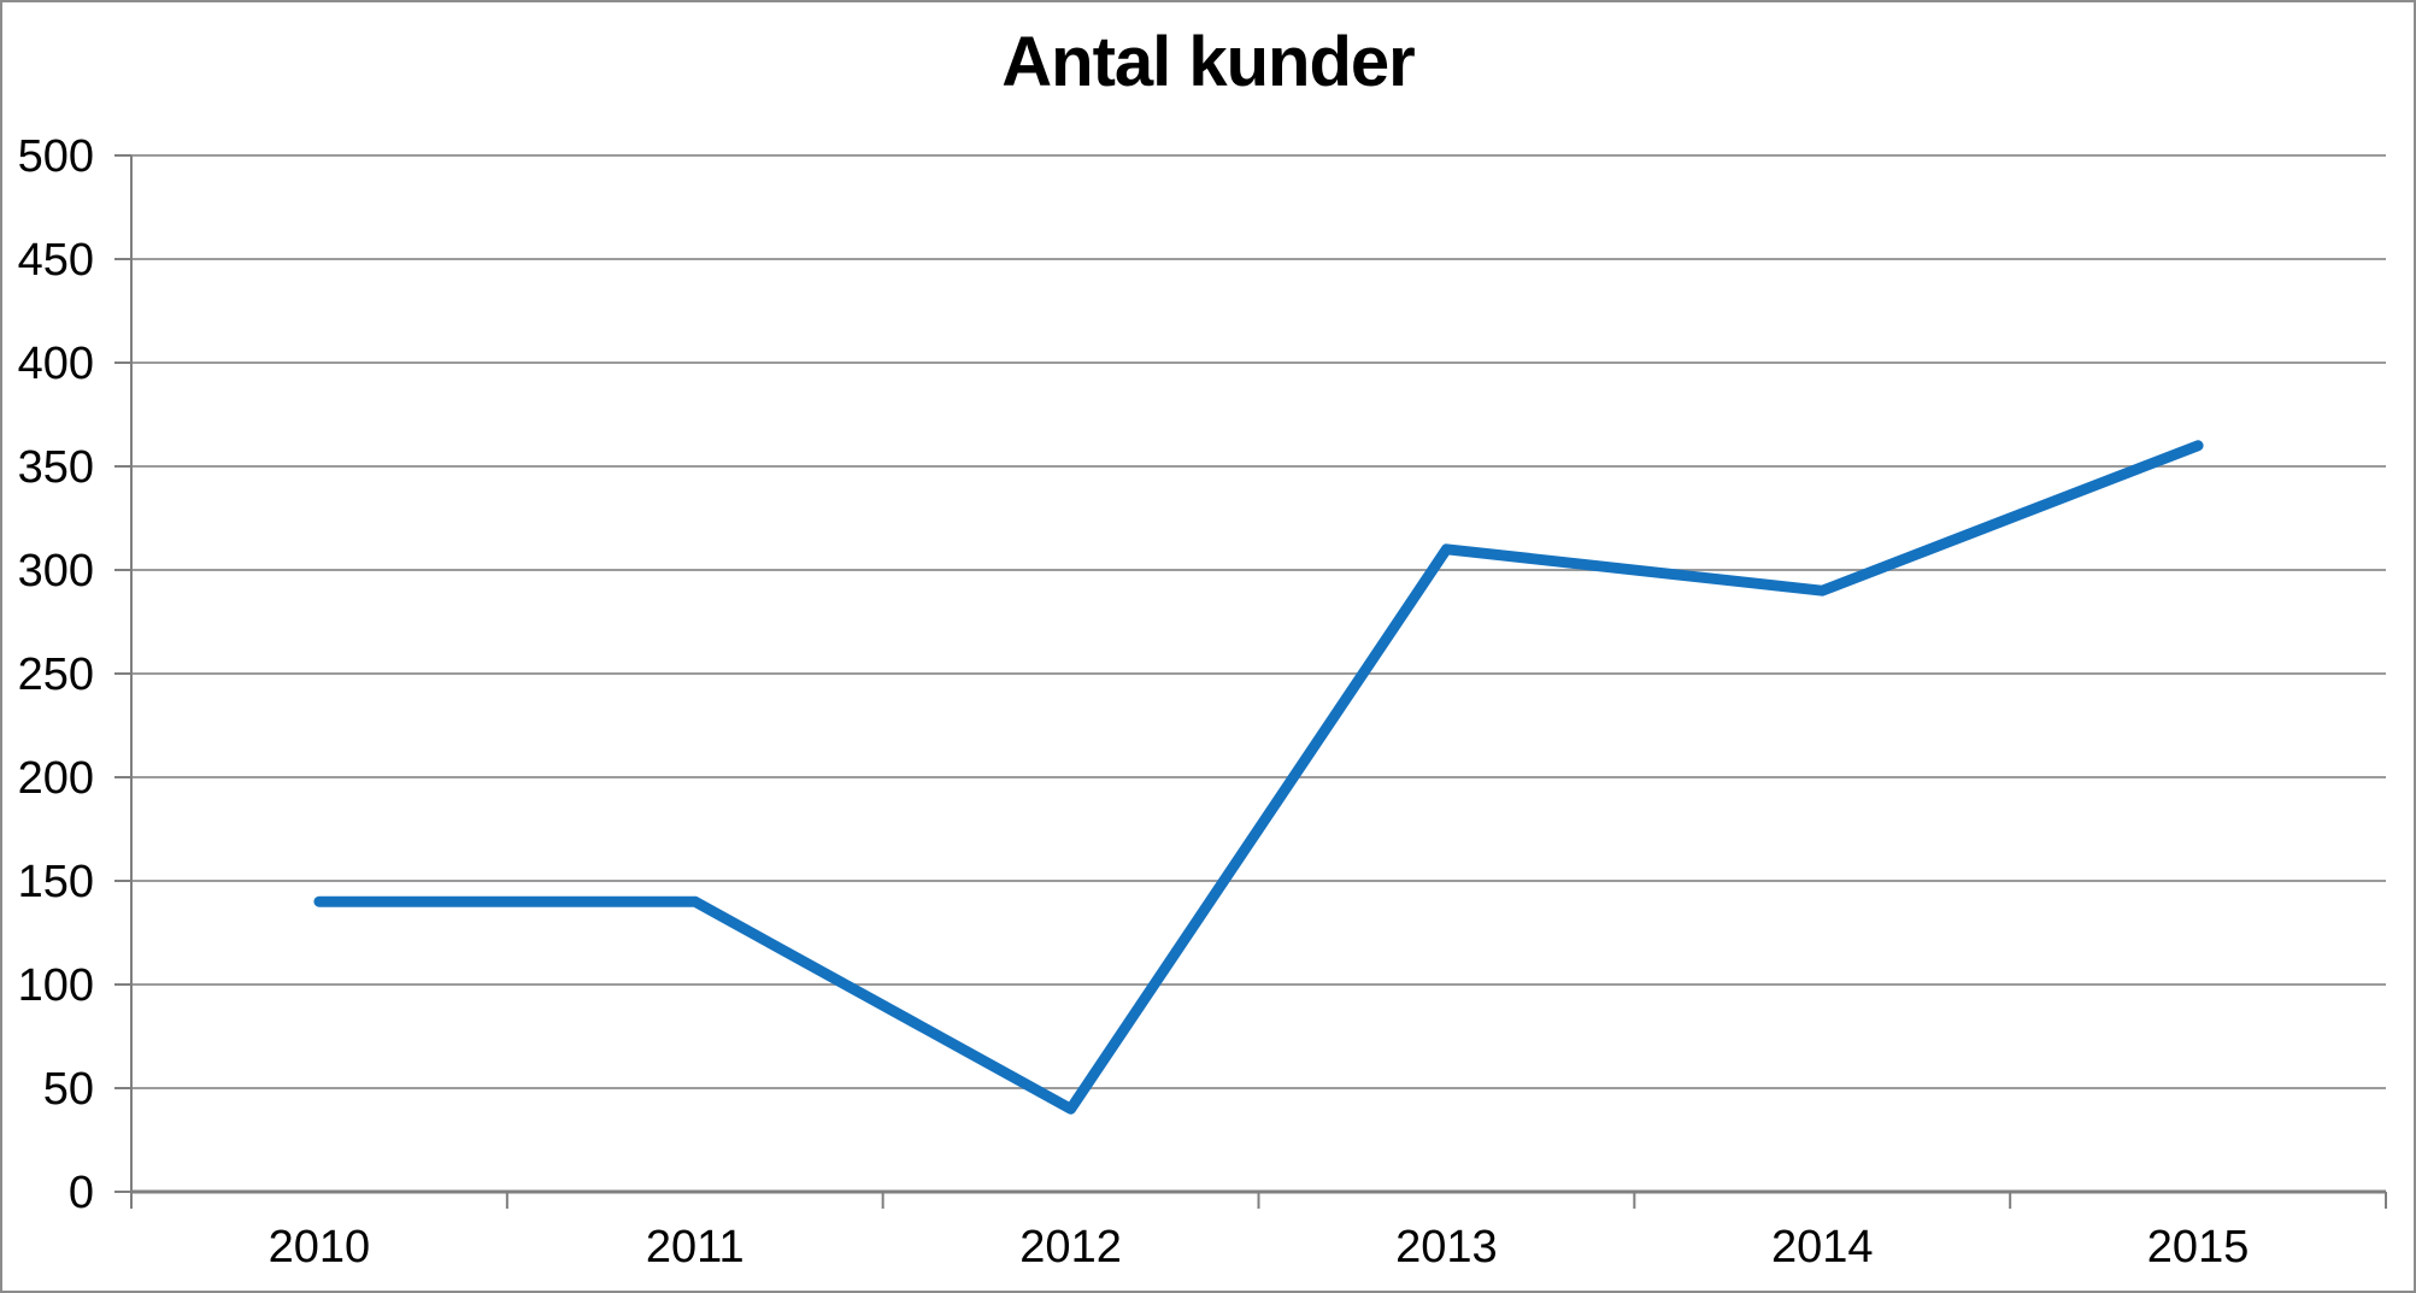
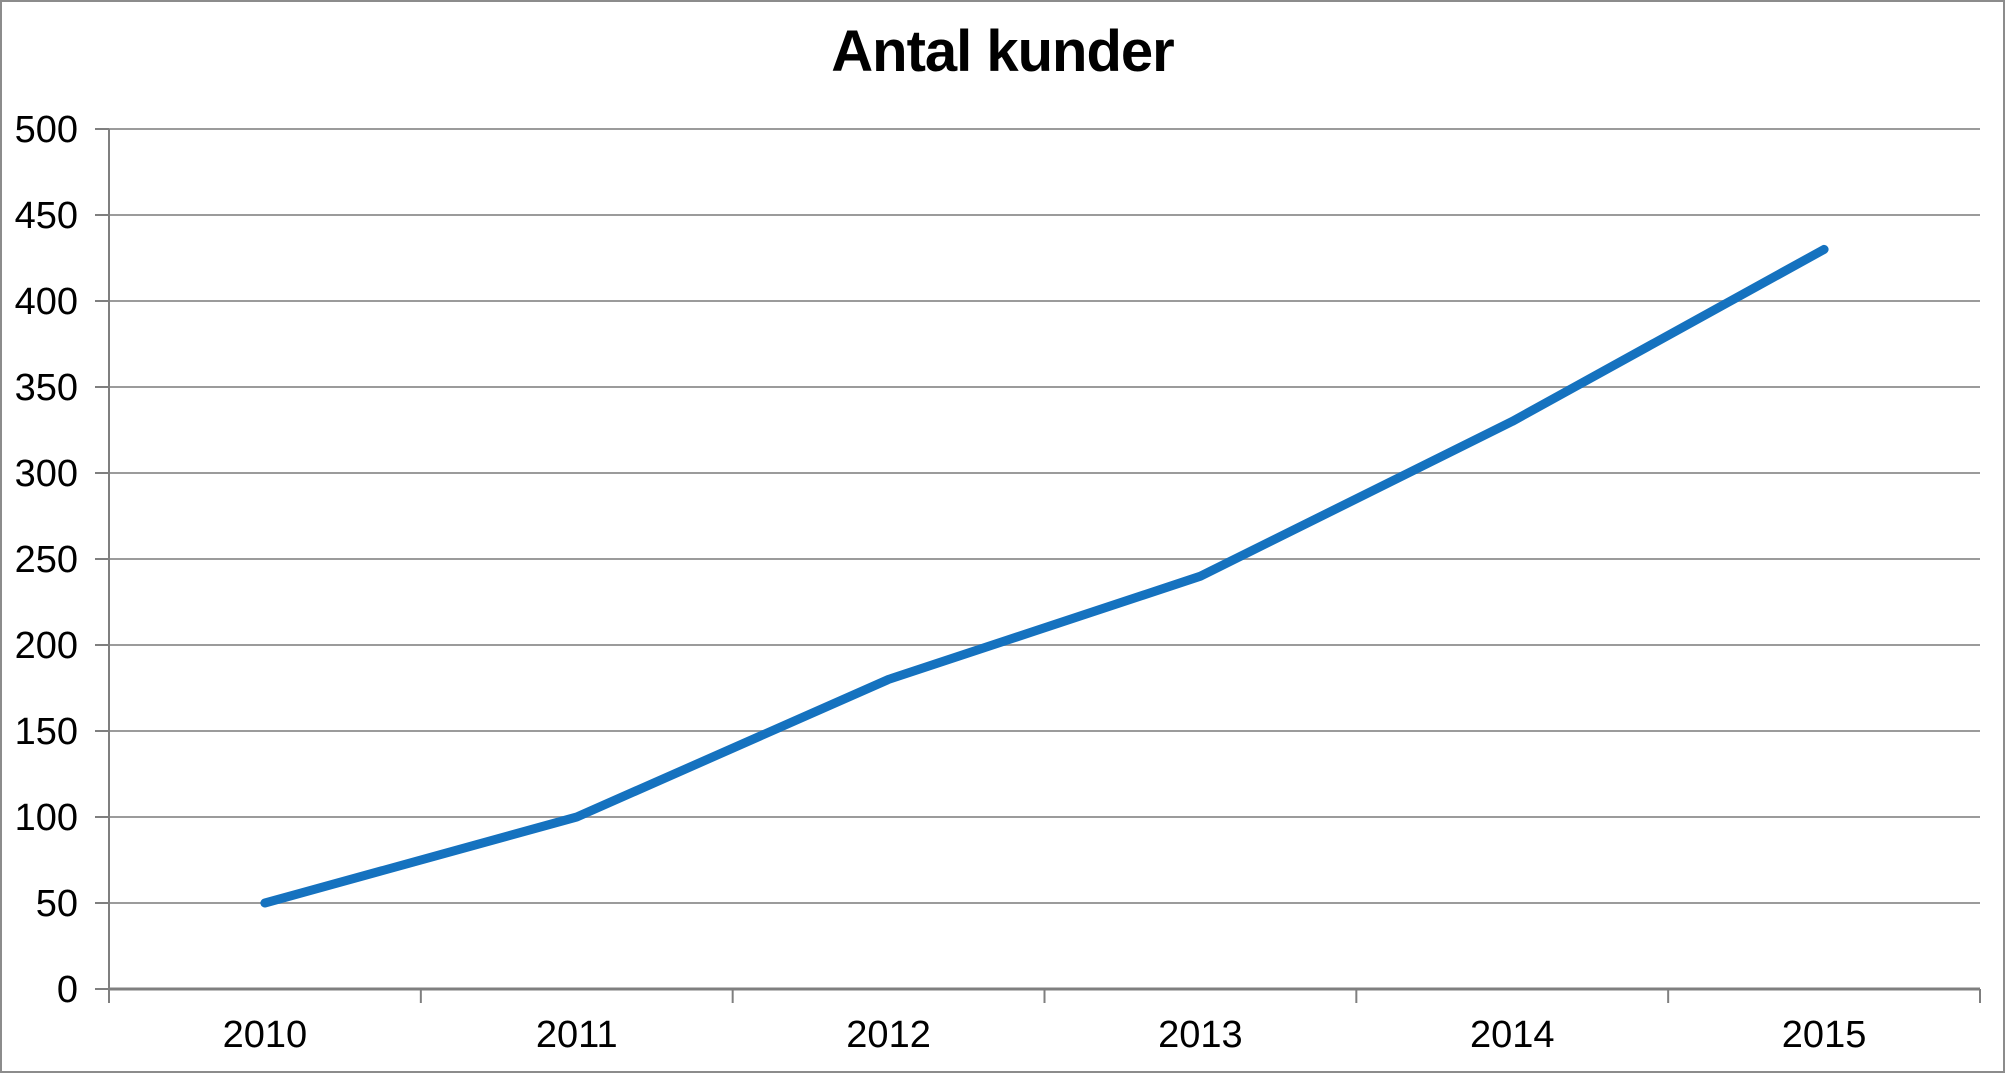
2010: 140 -> 50
2011: 140 -> 100
2012: 40 -> 180
2013: 310 -> 240
2014: 290 -> 330
2015: 360 -> 430
